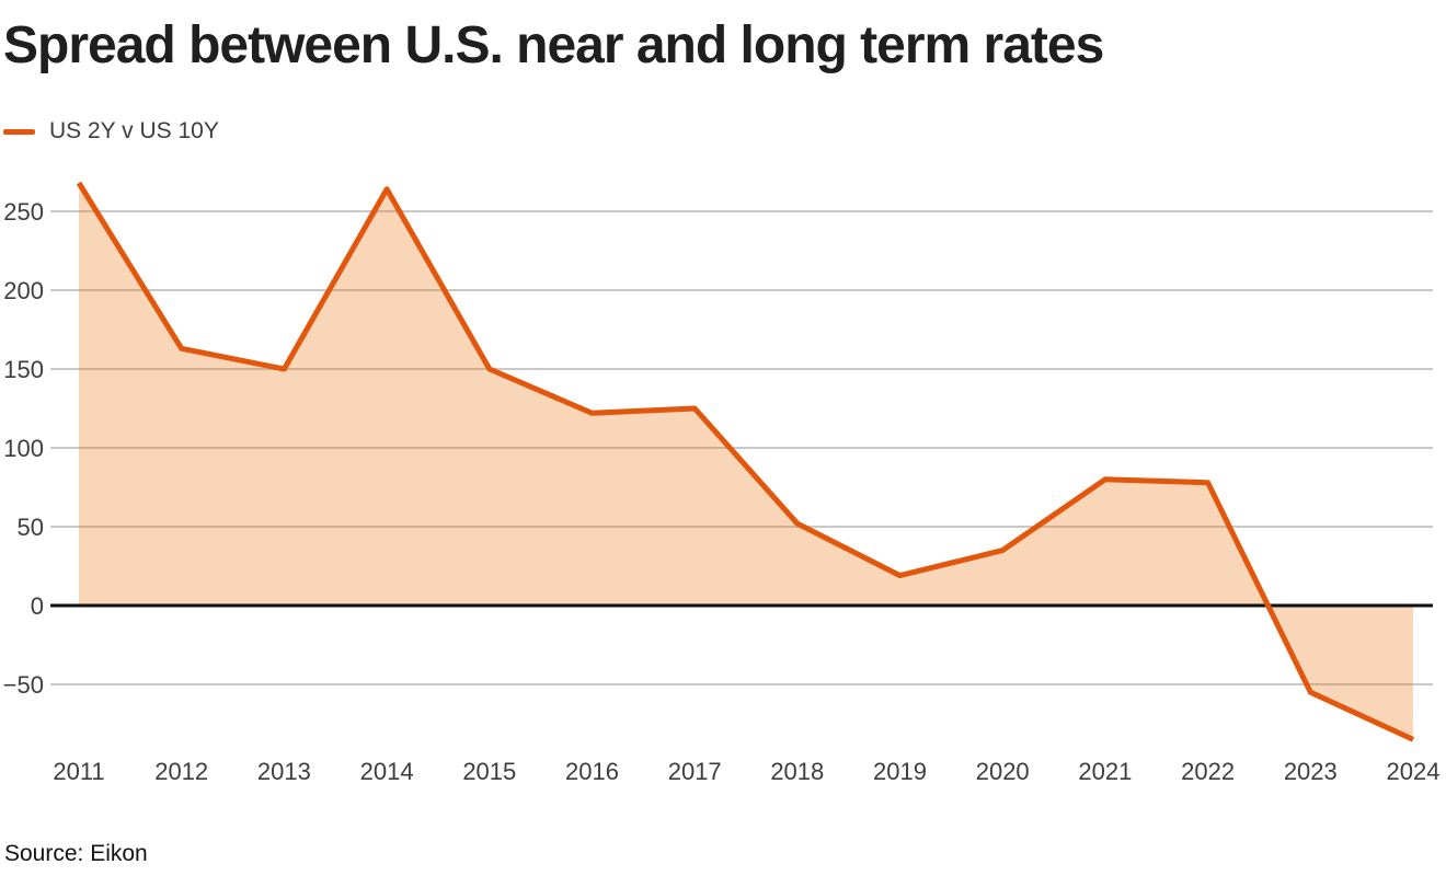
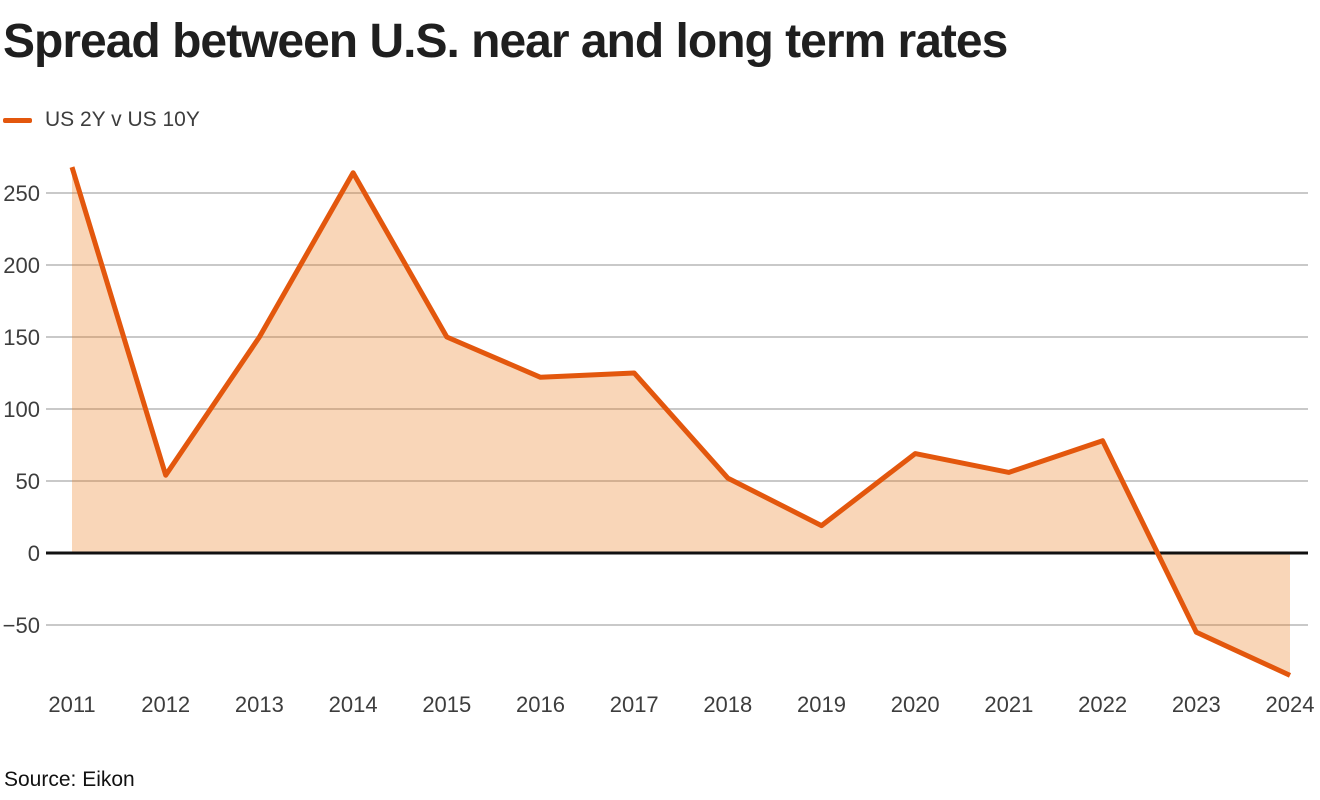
2012: 163 -> 54
2020: 35 -> 69
2021: 80 -> 56
